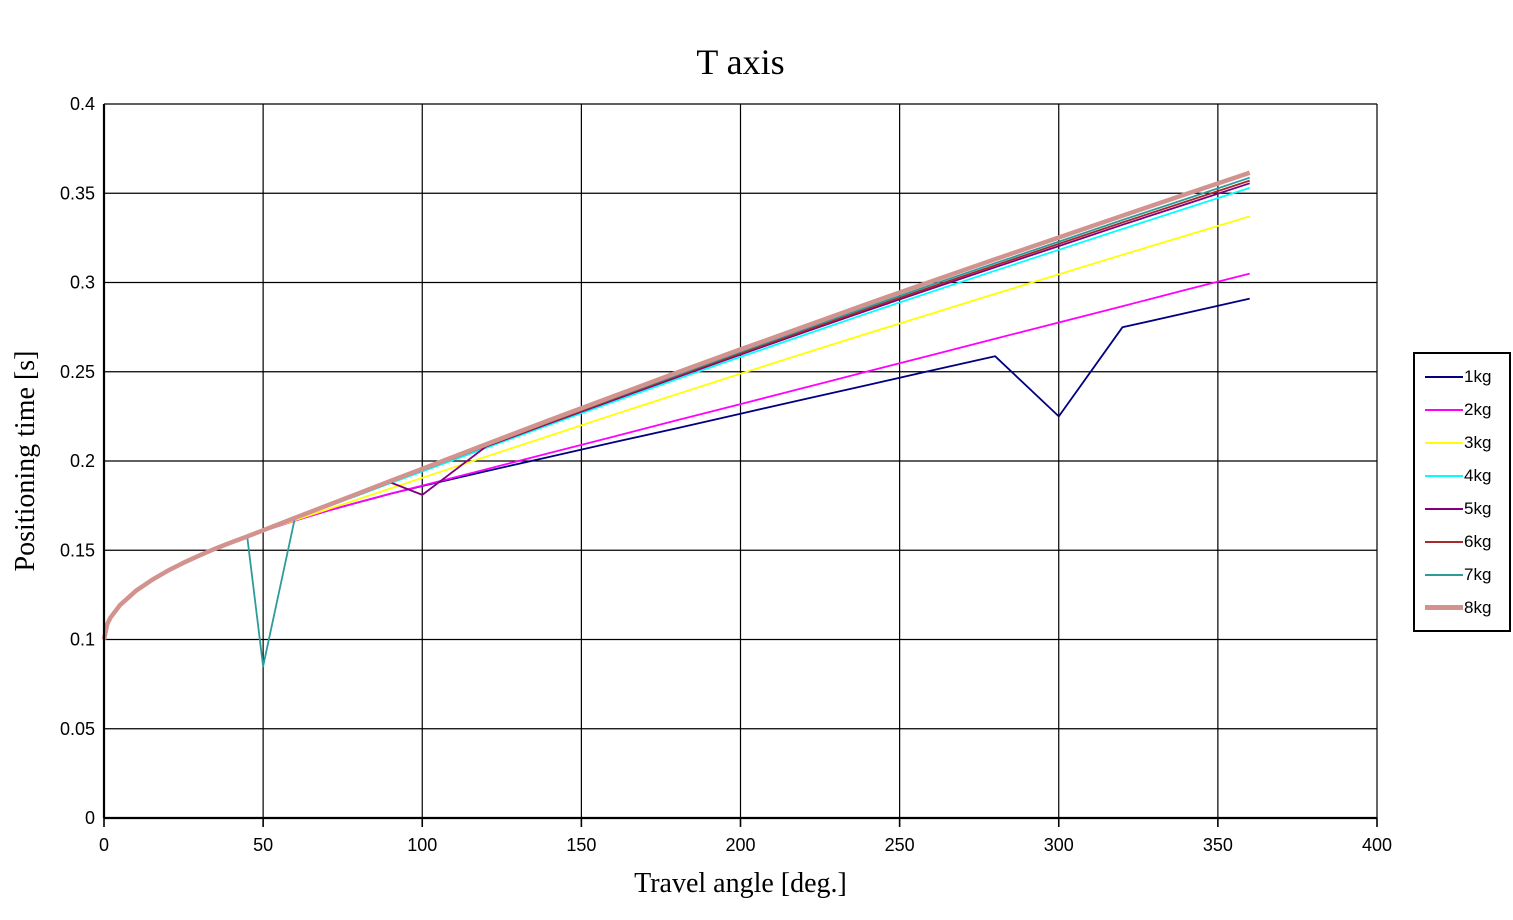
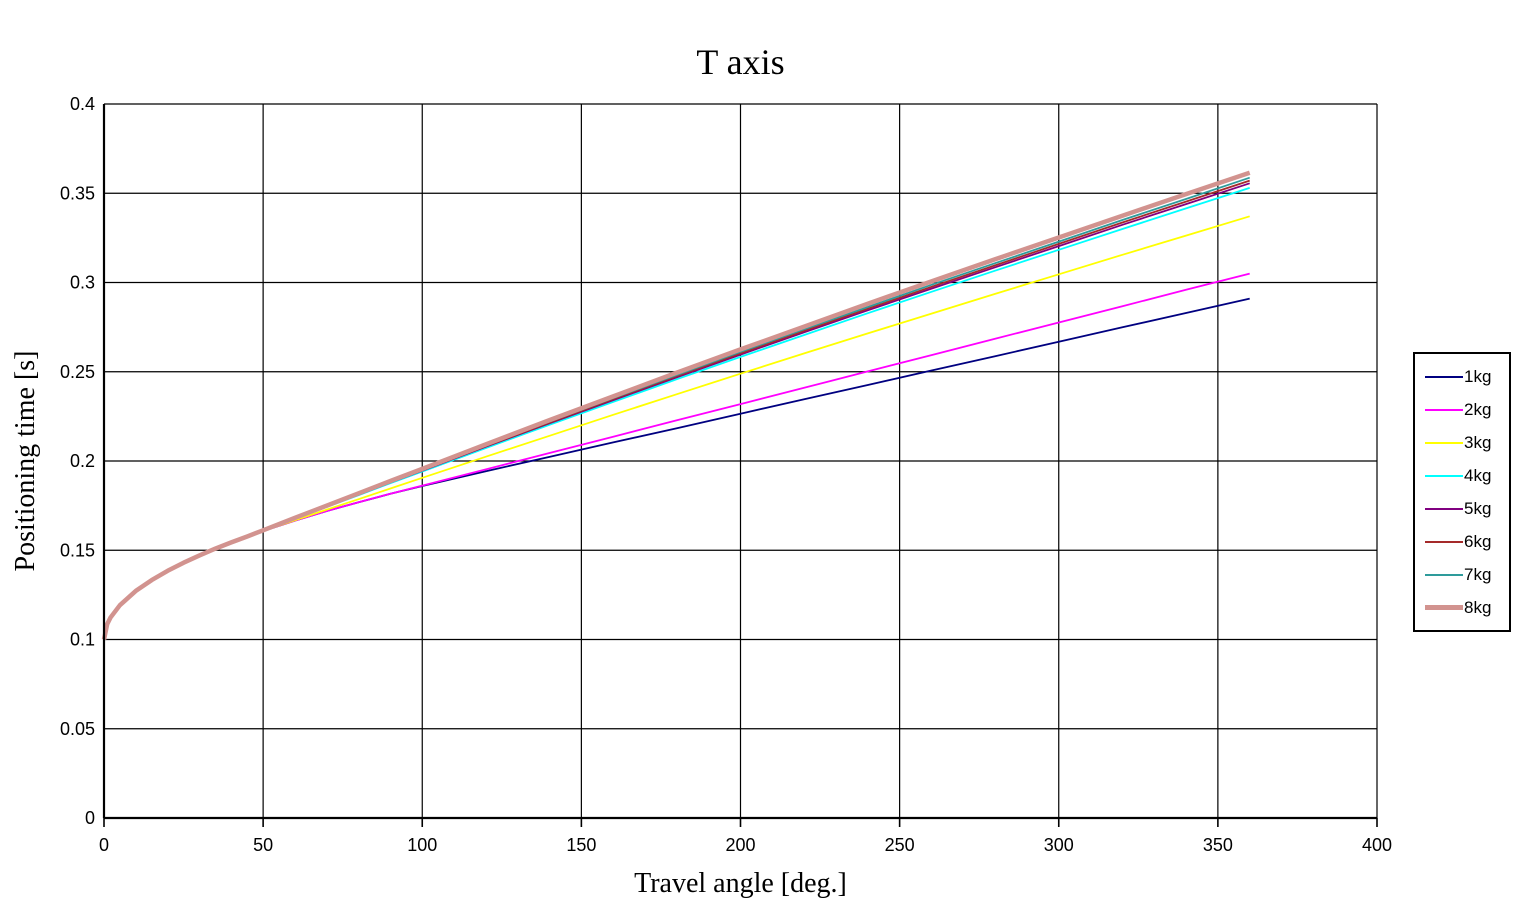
7kg/50: 0.085 -> 0.161
5kg/100: 0.181 -> 0.195
1kg/300: 0.225 -> 0.267
